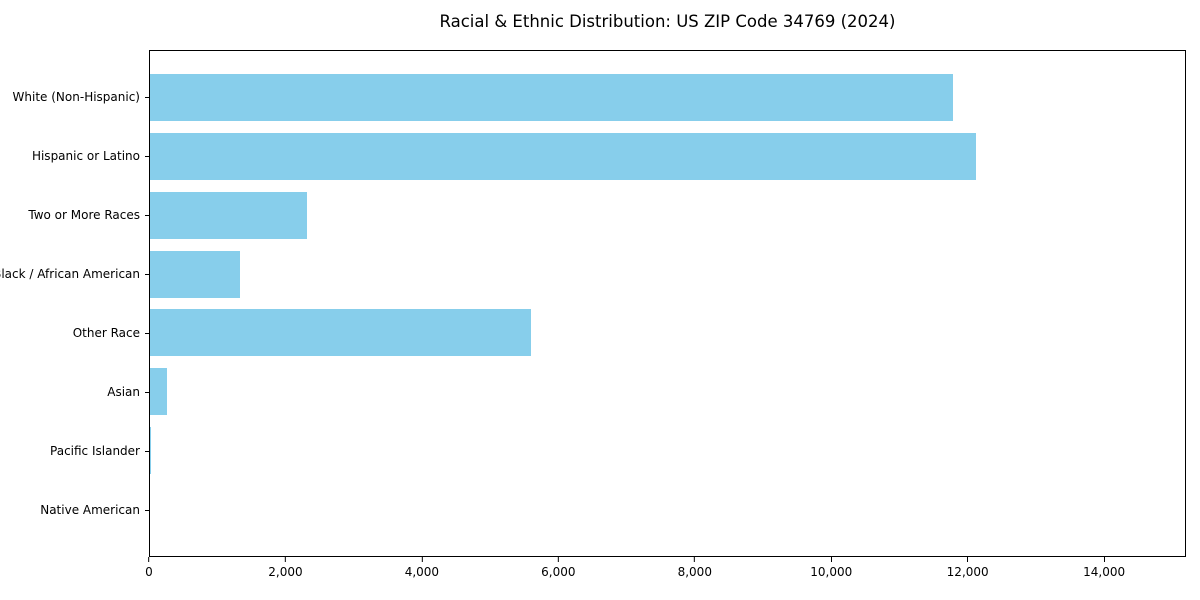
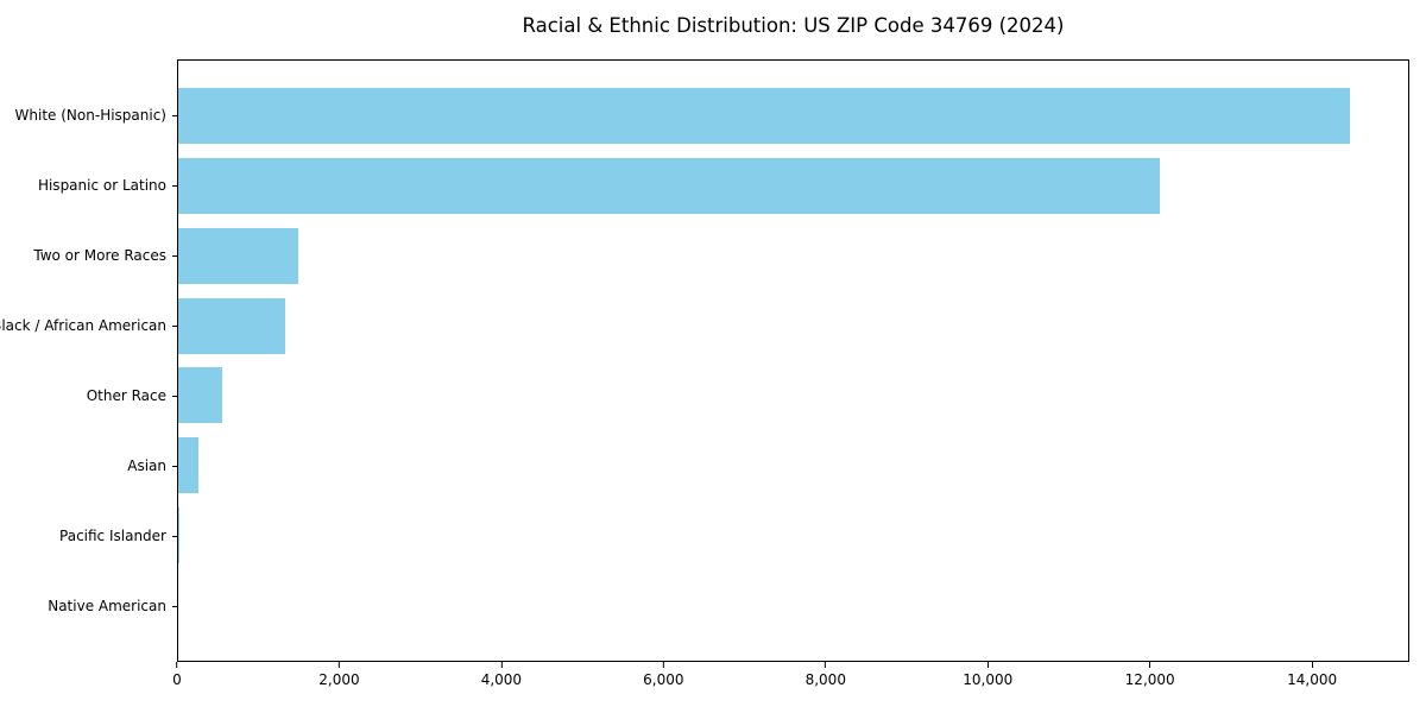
White (Non-Hispanic): 11800 -> 14500
Two or More Races: 2300 -> 1500
Other Race: 5600 -> 500
